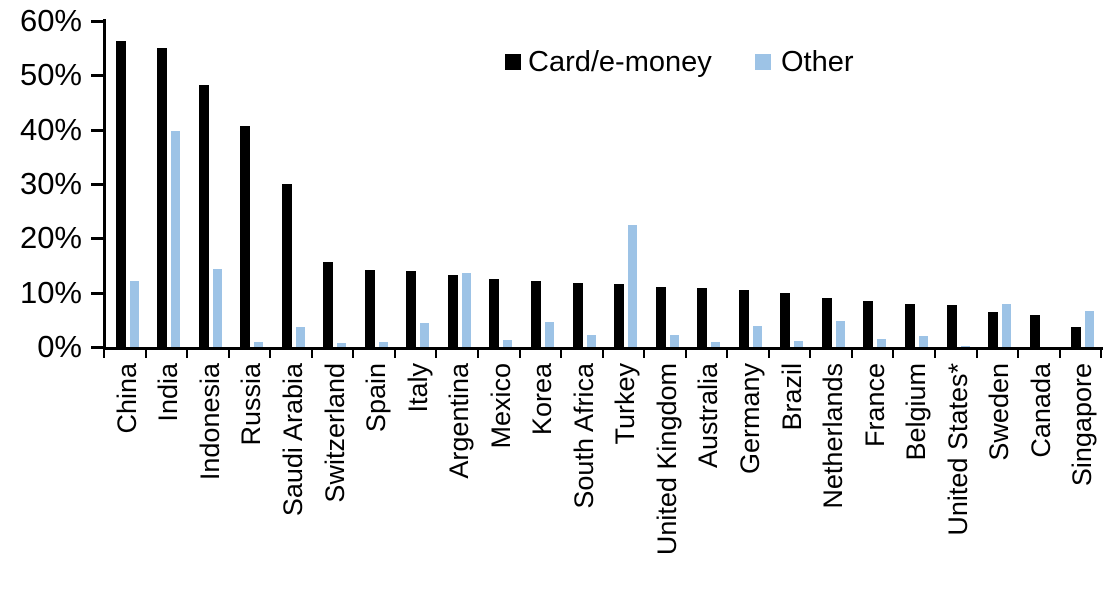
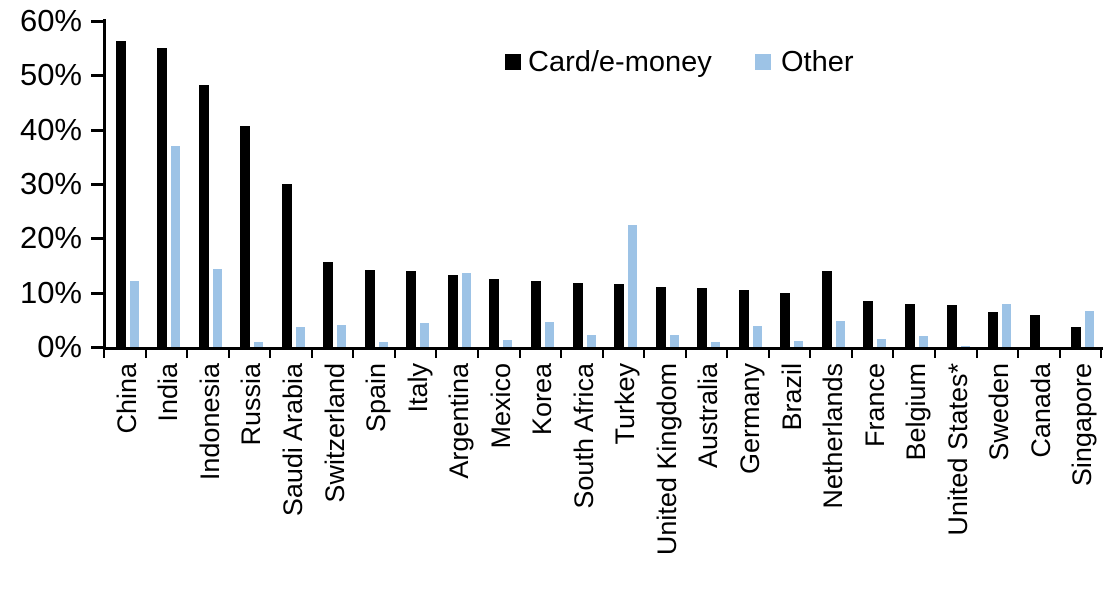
Other/India: 40% -> 37%
Other/Switzerland: 1% -> 4%
Card/e-money/Netherlands: 9% -> 14%
